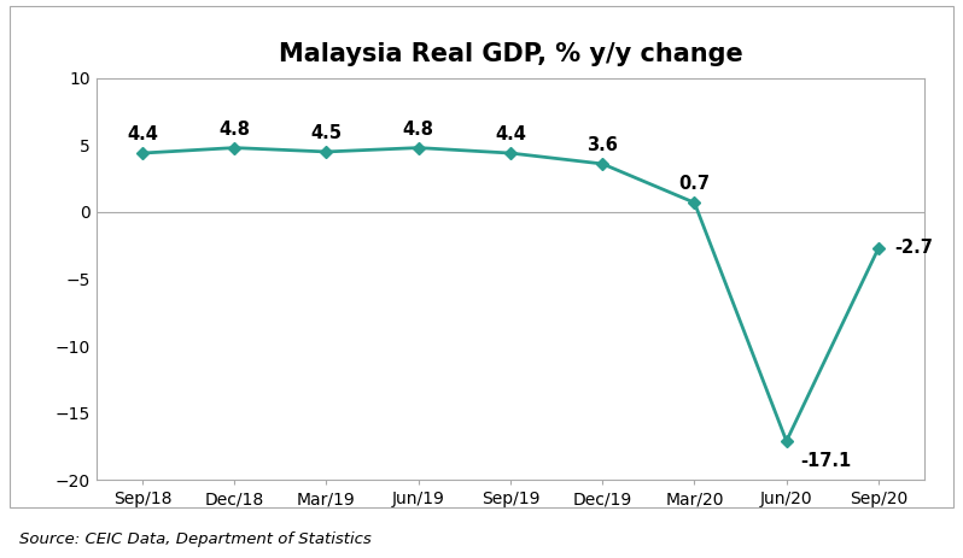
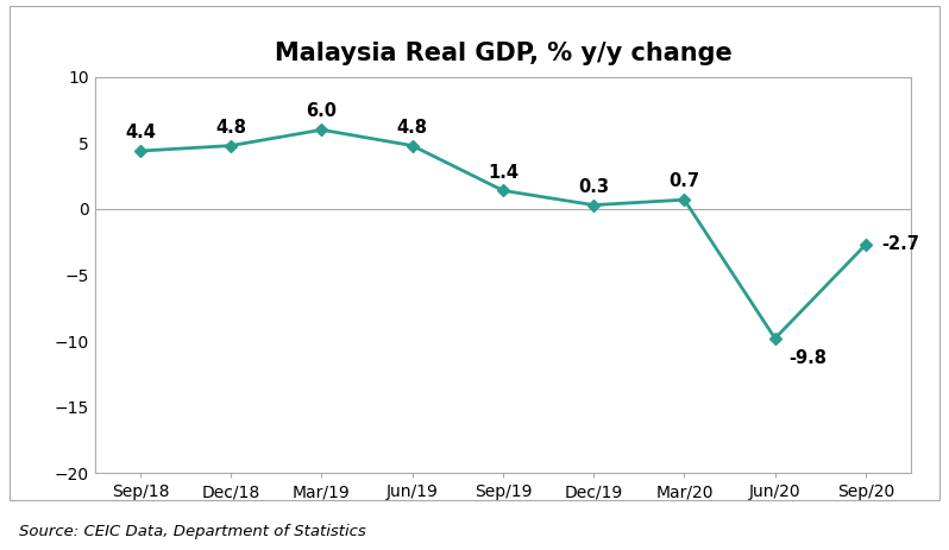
Mar/19: 4.5 -> 6.0
Sep/19: 4.4 -> 1.4
Dec/19: 3.6 -> 0.3
Jun/20: -17.1 -> -9.8
